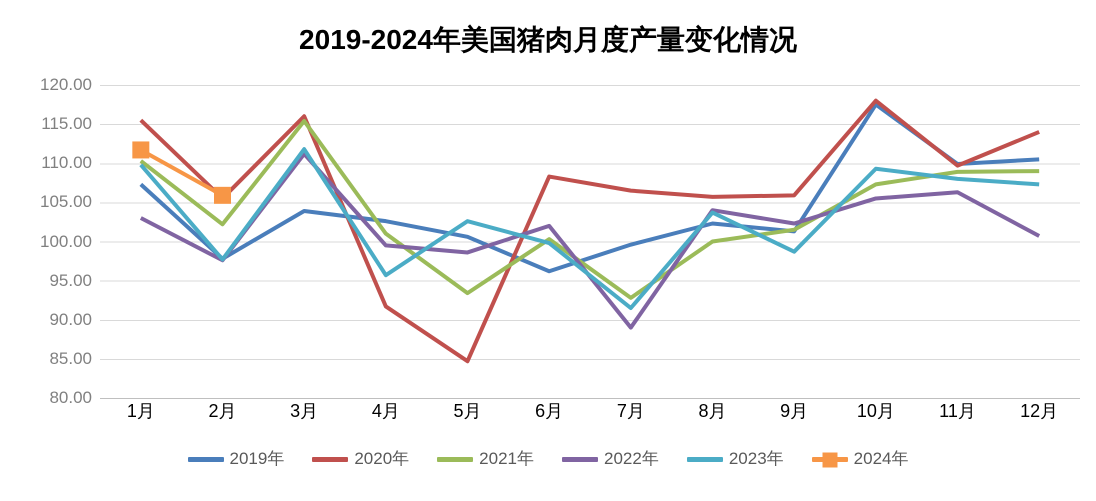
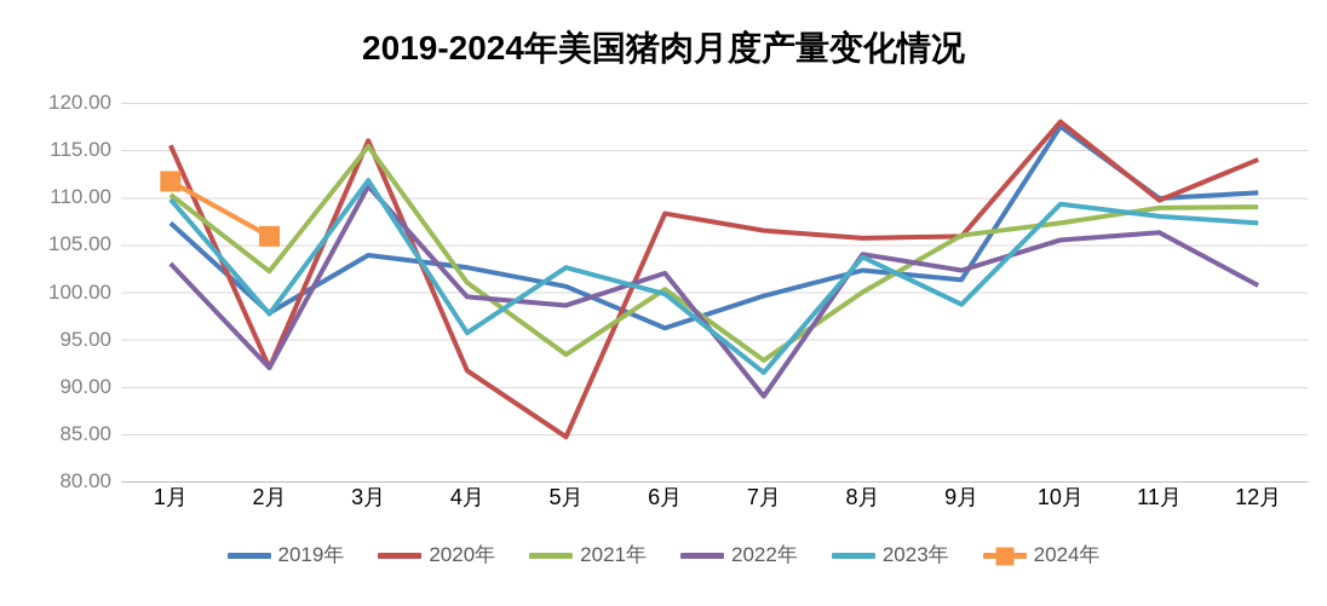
2020年/2月: 106 -> 92
2022年/2月: 98 -> 92
2021年/9月: 102 -> 106
